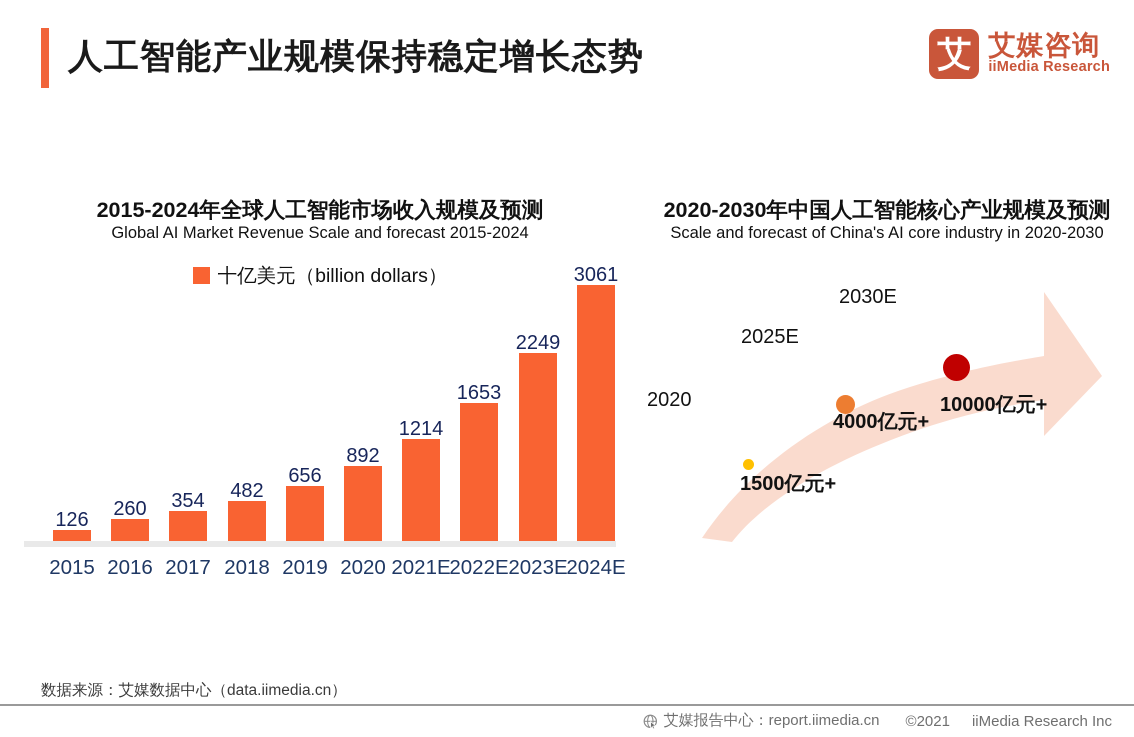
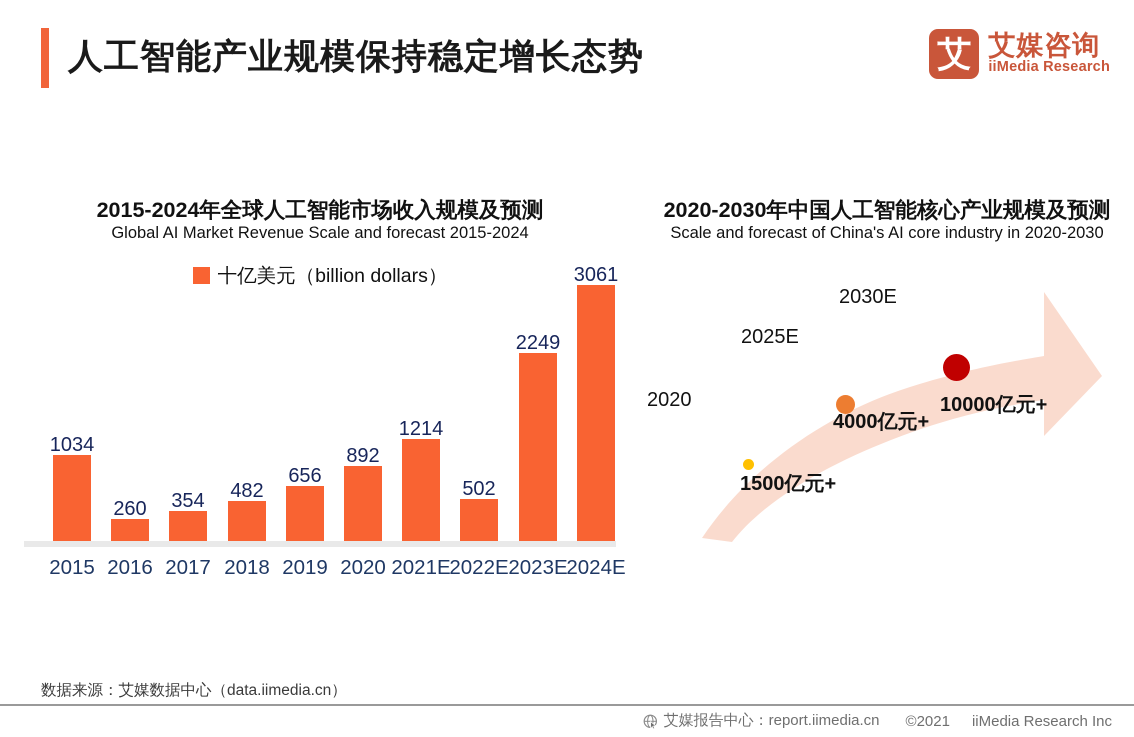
2015-2024年全球人工智能市场收入规模及预测/2015: 126 -> 1034
2015-2024年全球人工智能市场收入规模及预测/2022E: 1653 -> 502
